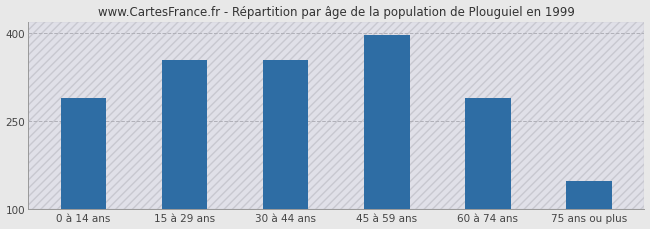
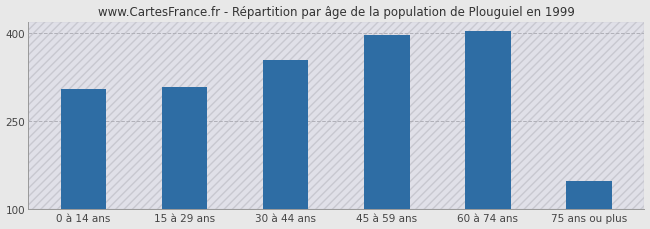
0 à 14 ans: 290 -> 305
15 à 29 ans: 354 -> 308
60 à 74 ans: 290 -> 403
